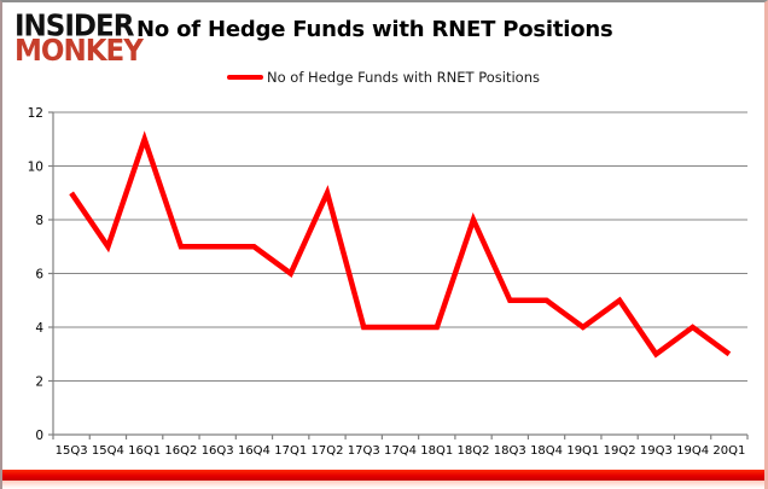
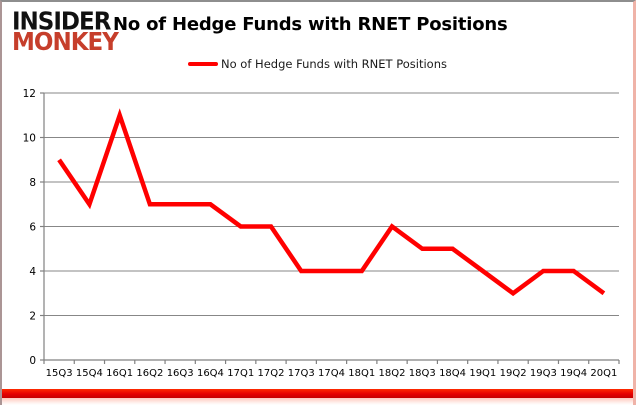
17Q2: 9 -> 6
18Q2: 8 -> 6
19Q2: 5 -> 3
19Q3: 3 -> 4
